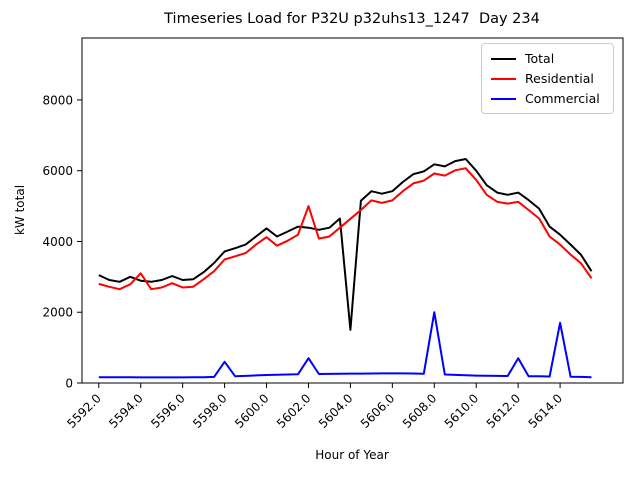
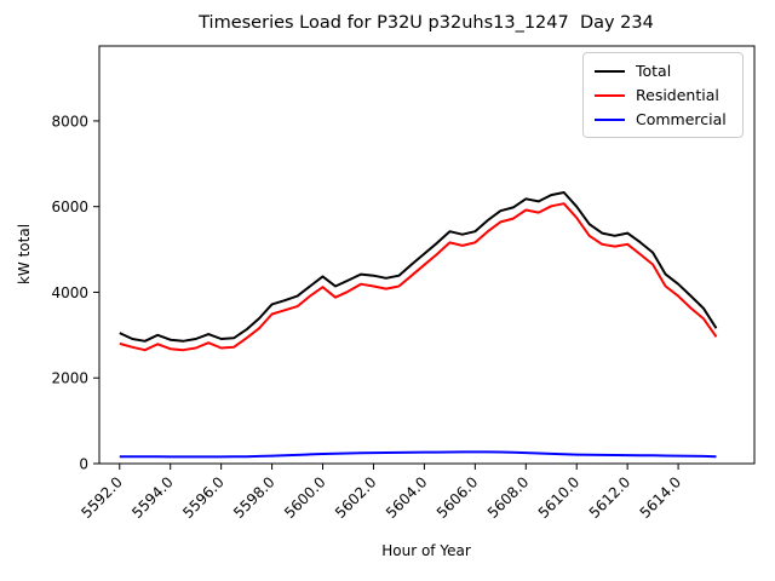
Residential/5594.0: 3100 -> 2700
Commercial/5598.0: 600 -> 200
Residential/5602.0: 5000 -> 4100
Commercial/5602.0: 700 -> 300
Total/5604.0: 1500 -> 4900
Commercial/5608.0: 2000 -> 300
Commercial/5612.0: 700 -> 200
Commercial/5614.0: 1700 -> 200
